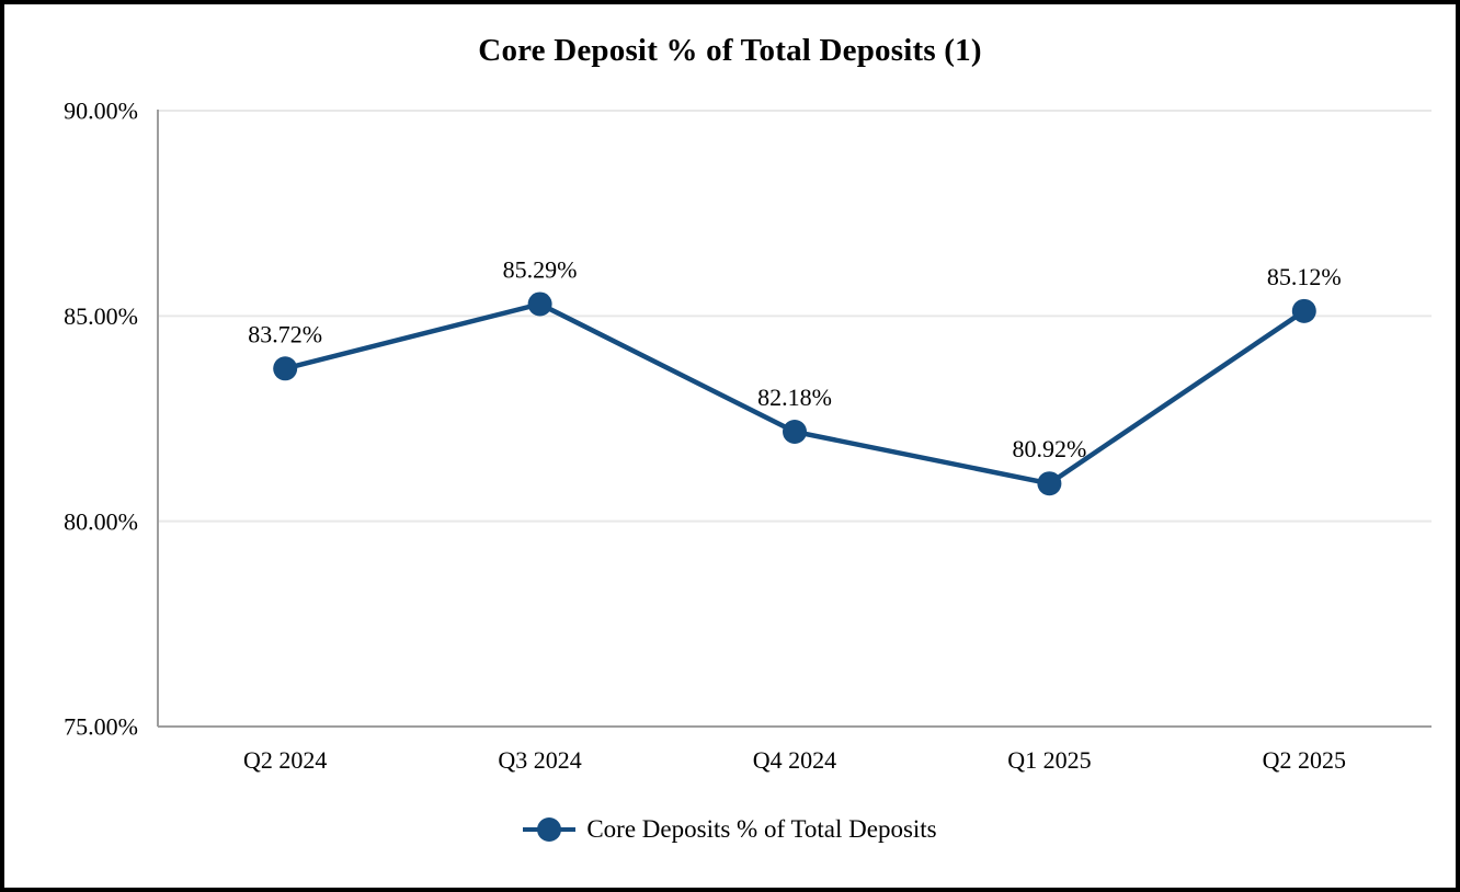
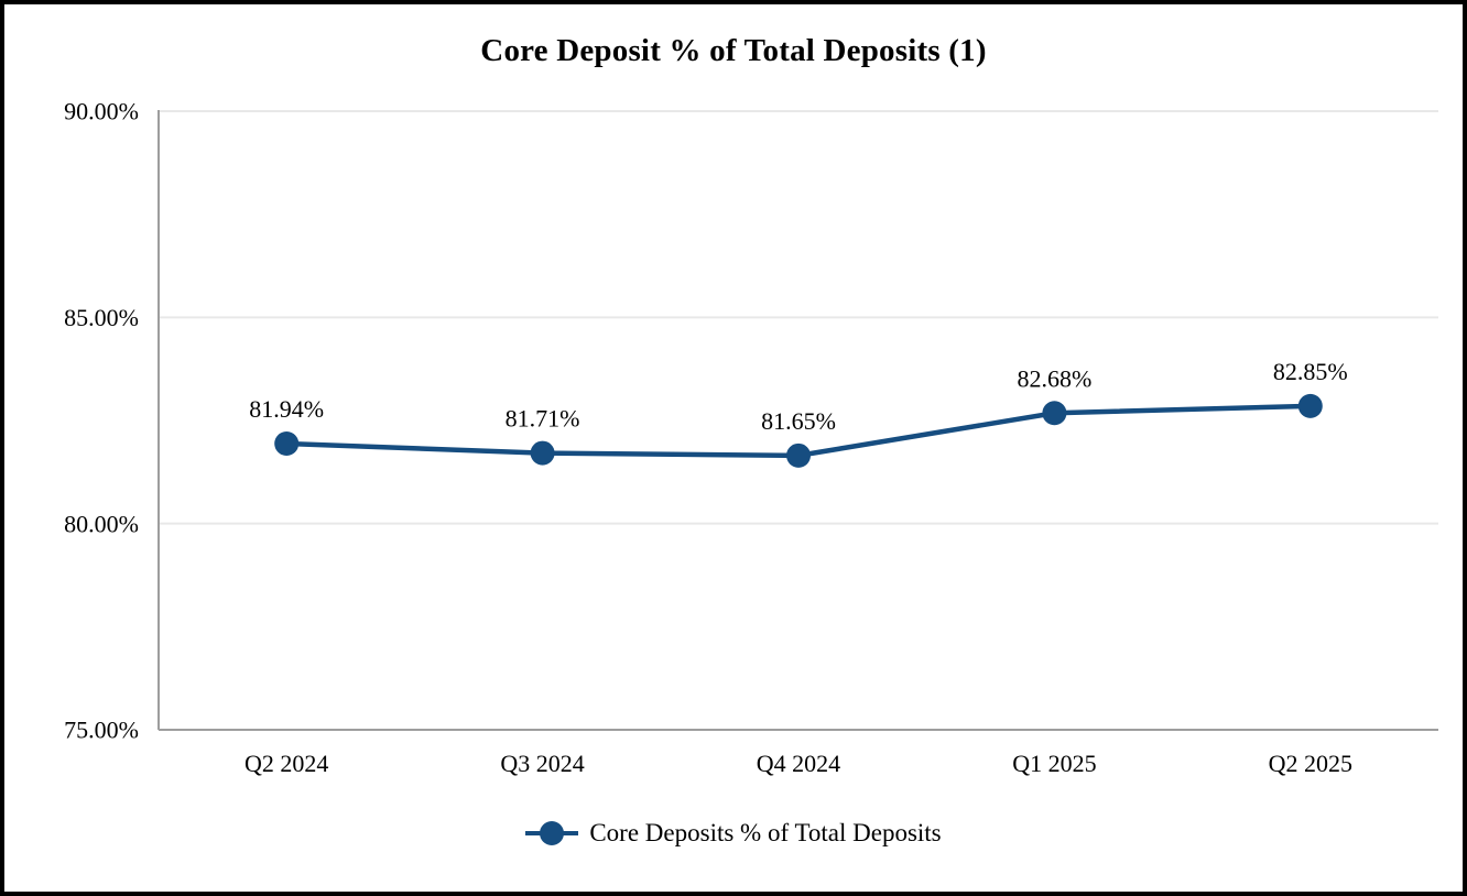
Q2 2024: 83.72% -> 81.94%
Q3 2024: 85.29% -> 81.71%
Q4 2024: 82.18% -> 81.65%
Q1 2025: 80.92% -> 82.68%
Q2 2025: 85.12% -> 82.85%
